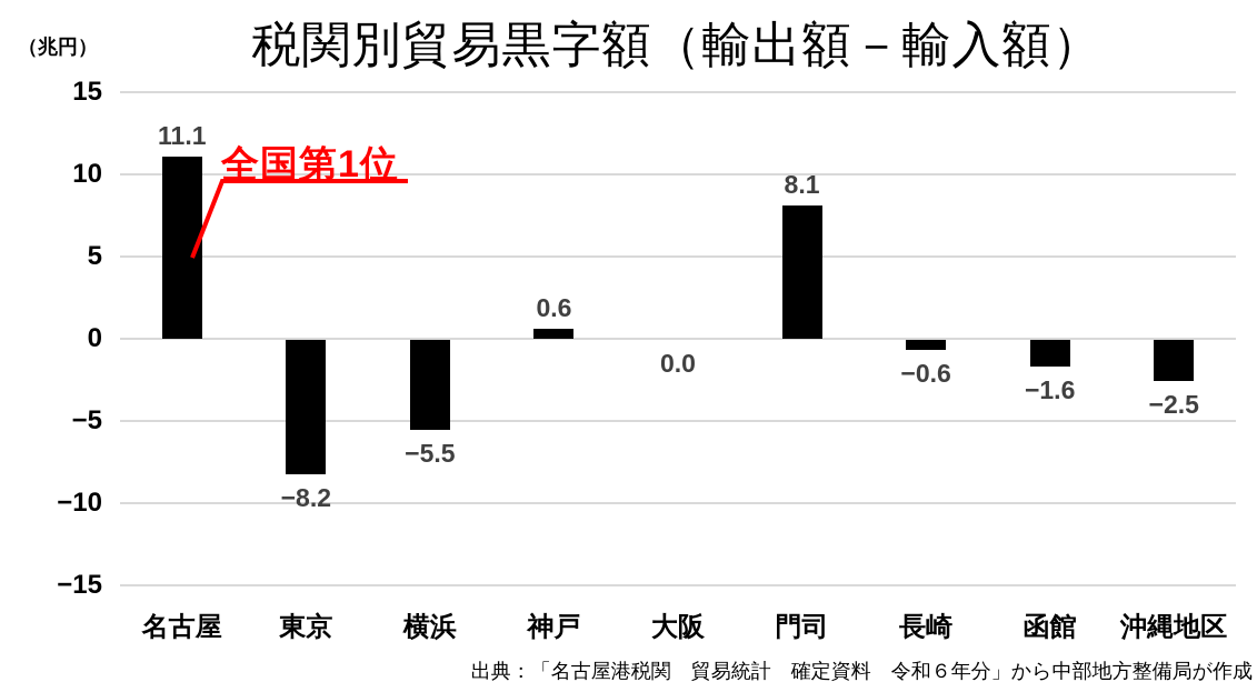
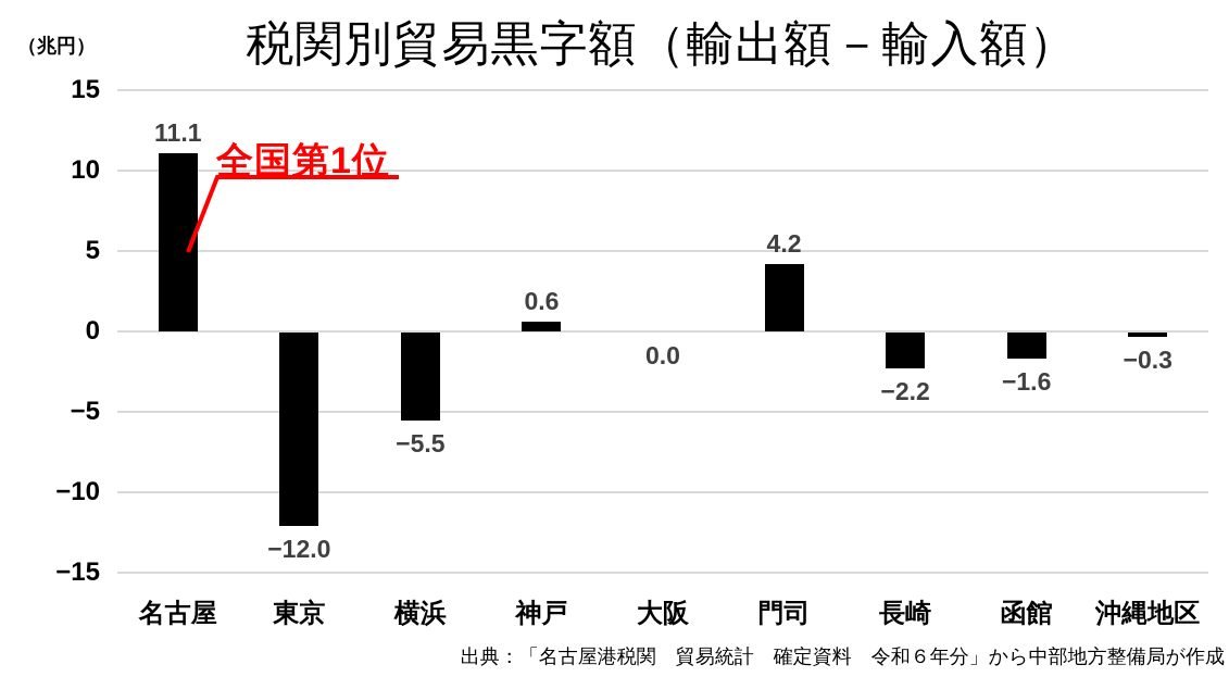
東京: −8.2 -> −12.0
門司: 8.1 -> 4.2
長崎: −0.6 -> −2.2
沖縄地区: −2.5 -> −0.3
